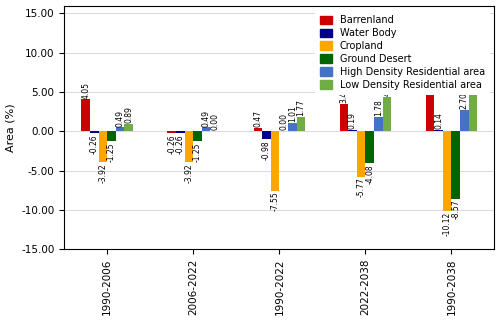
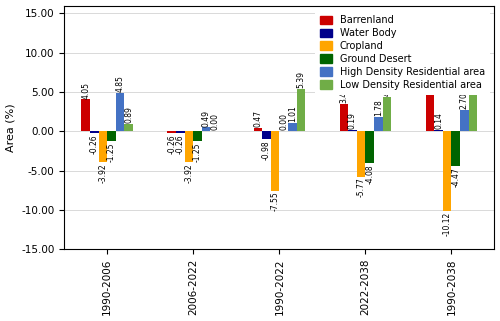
High Density Residential area/1990-2006: 0.49 -> 4.85
Low Density Residential area/1990-2022: 1.77 -> 5.39
Ground Desert/1990-2038: -8.57 -> -4.47
